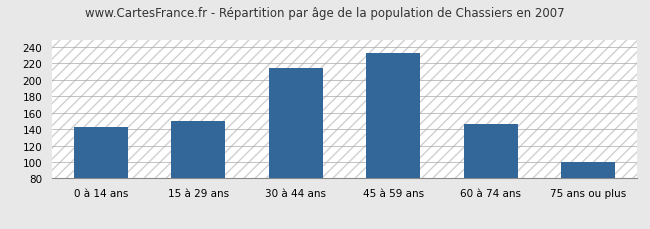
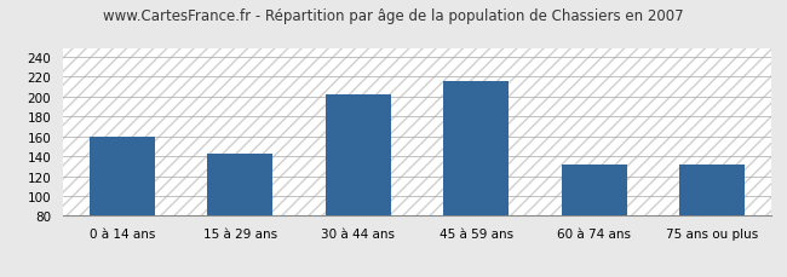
0 à 14 ans: 143 -> 160
15 à 29 ans: 150 -> 142
30 à 44 ans: 215 -> 202
45 à 59 ans: 233 -> 216
60 à 74 ans: 146 -> 132
75 ans ou plus: 100 -> 132
